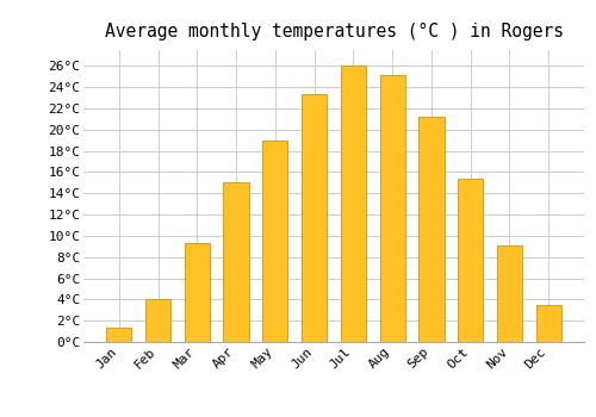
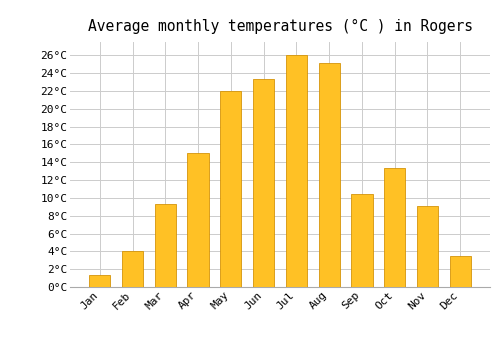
May: 19.0°C -> 22.0°C
Sep: 21.2°C -> 10.4°C
Oct: 15.4°C -> 13.4°C
